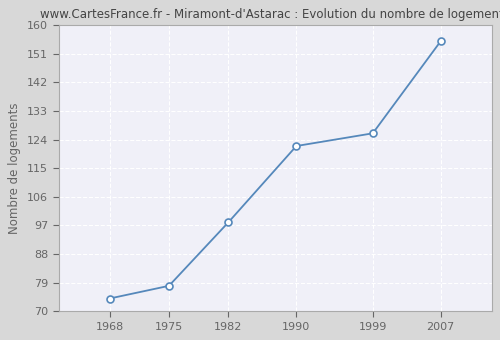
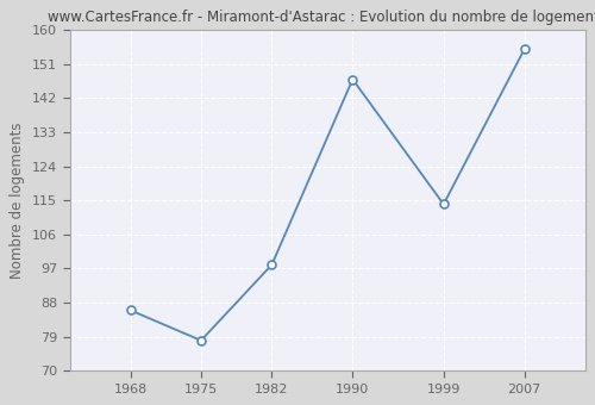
1968: 74 -> 86
1990: 122 -> 147
1999: 126 -> 114
